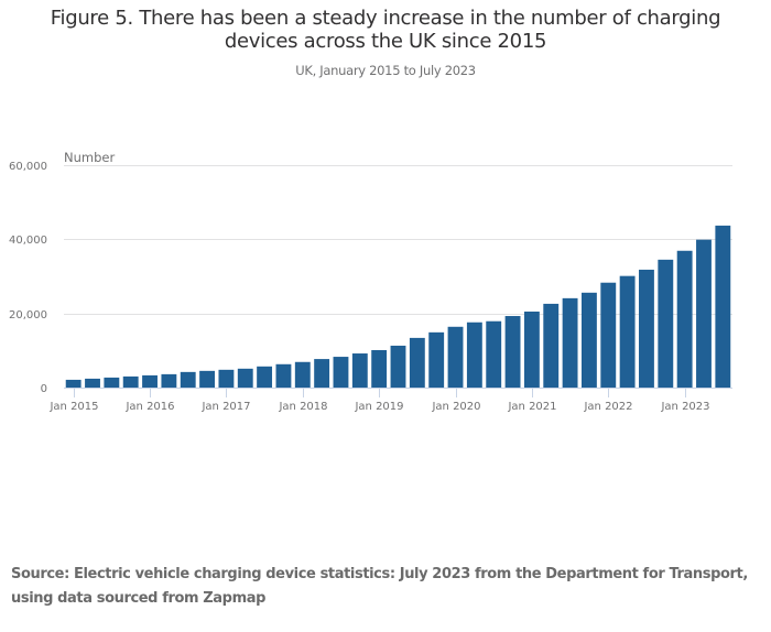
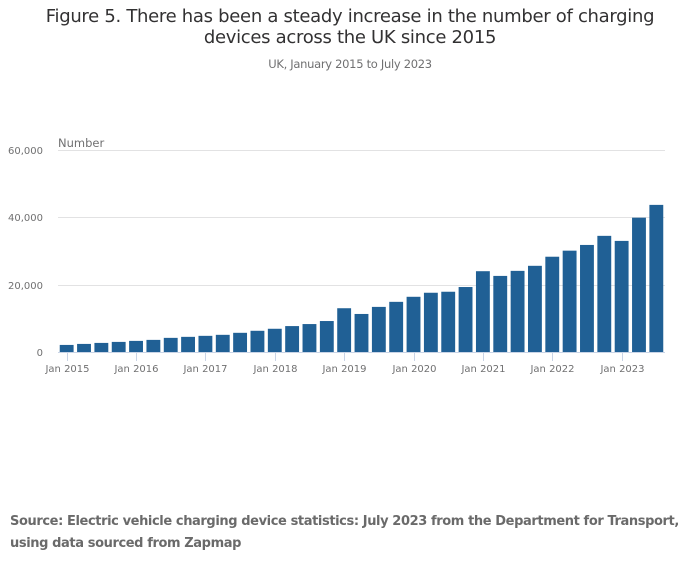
Jan 2019: 10000 -> 13000
Jan 2021: 20000 -> 24000
Jan 2023: 37000 -> 33000
